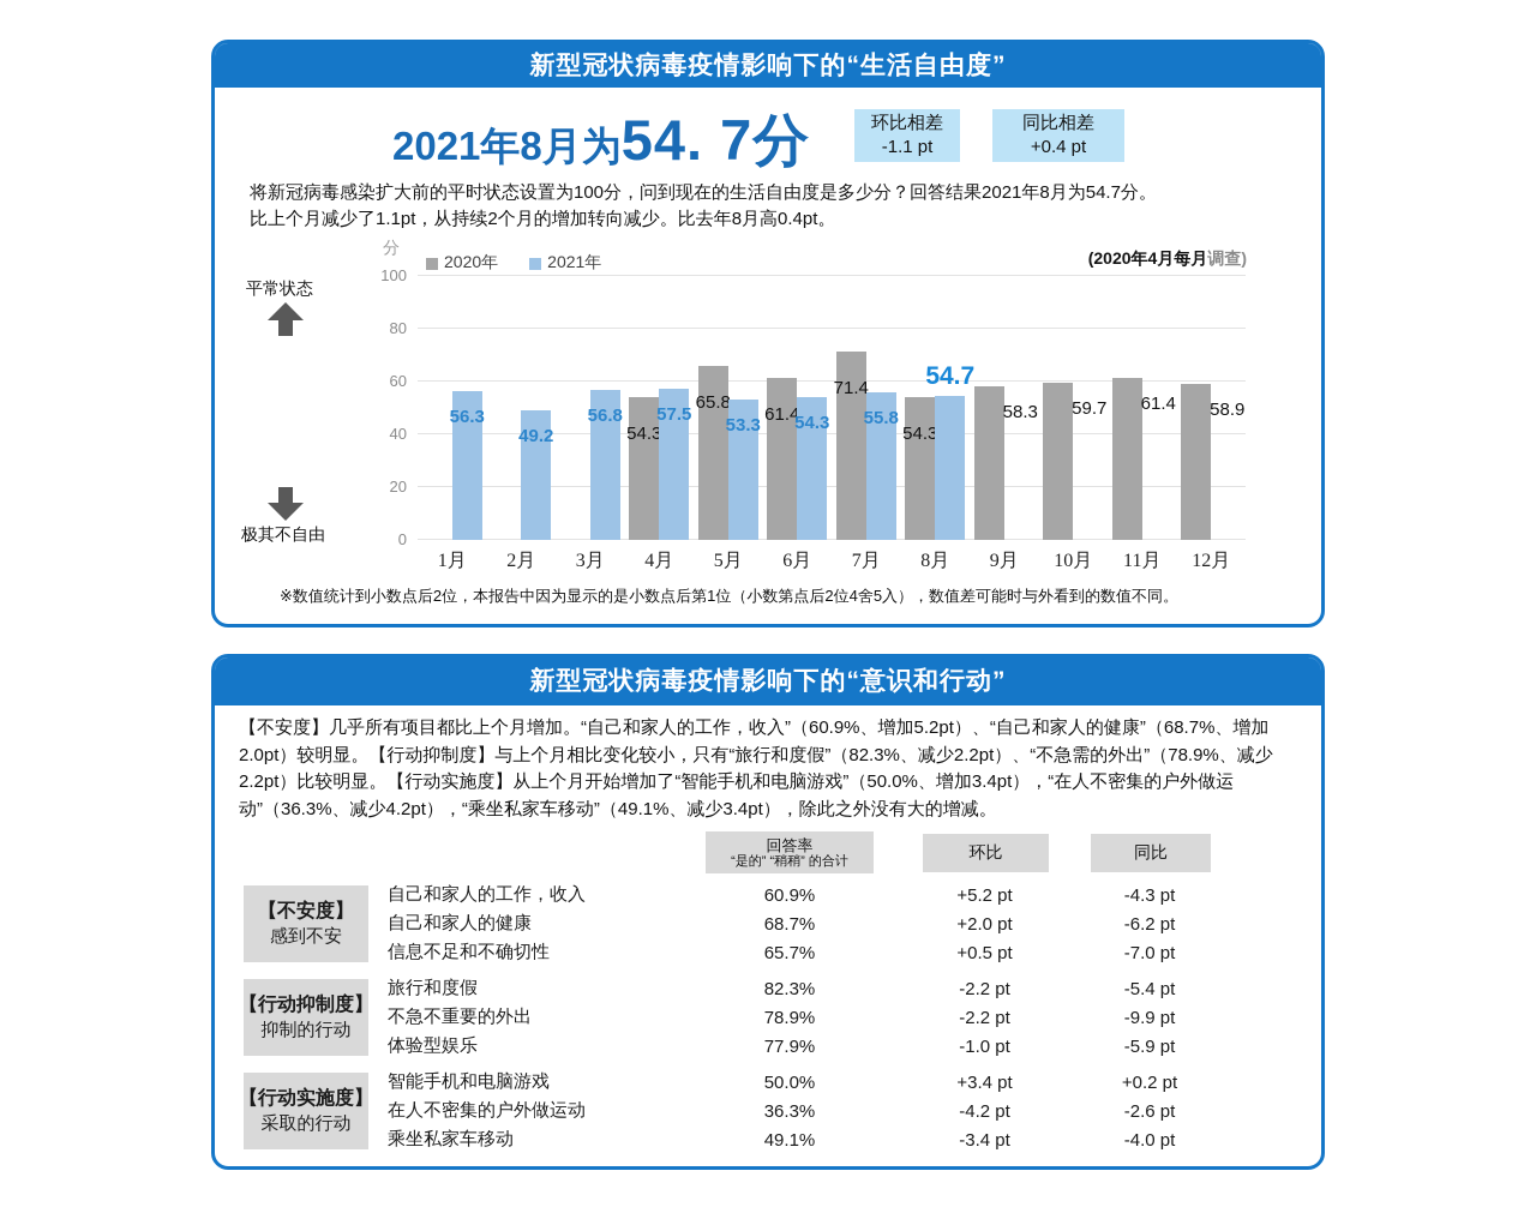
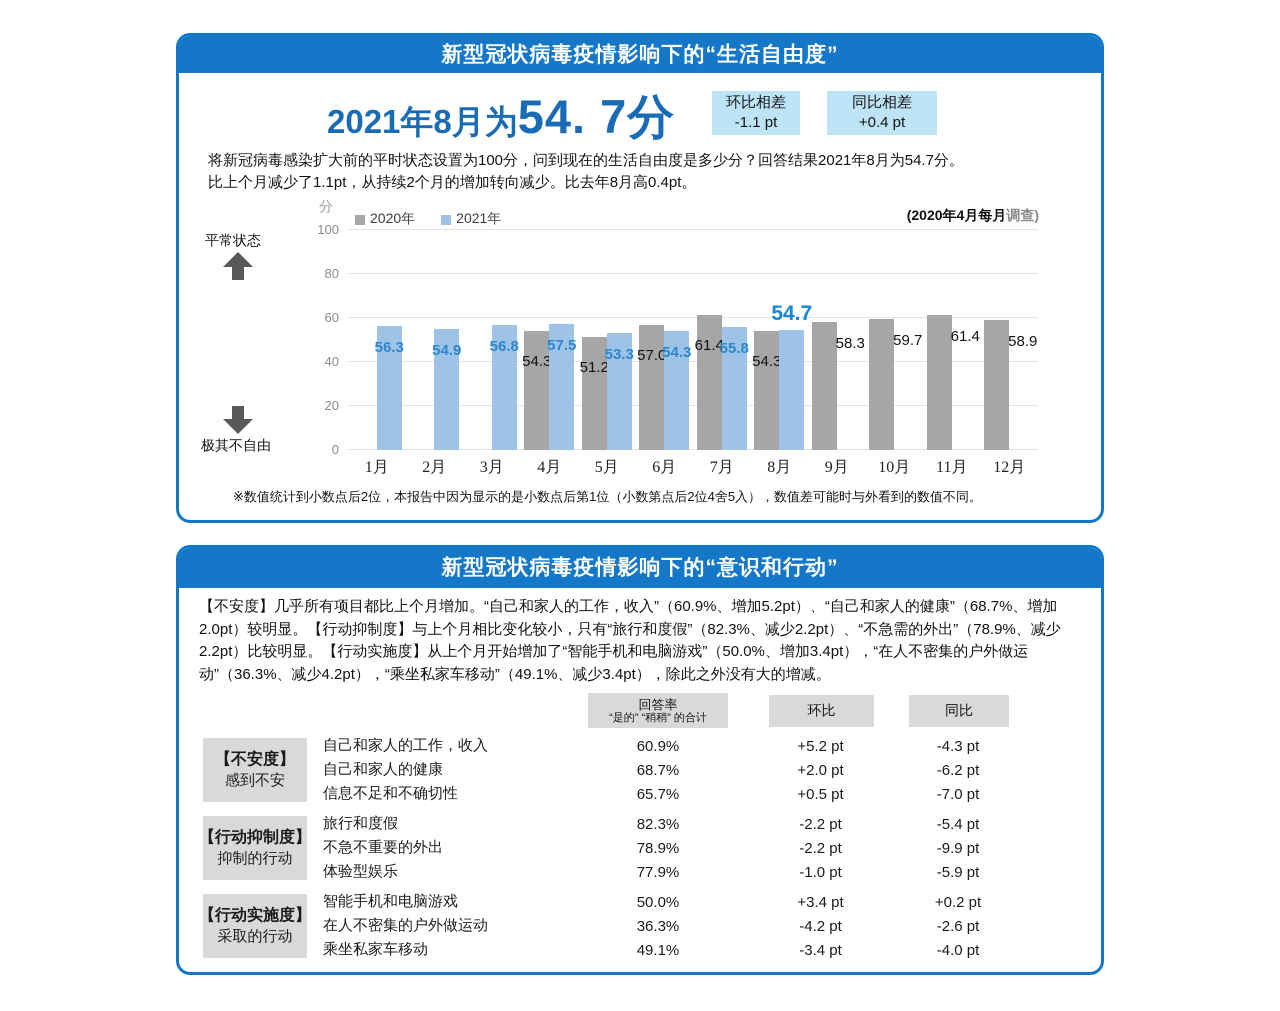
2021年/2月: 49.2 -> 54.9
2020年/5月: 65.8 -> 51.2
2020年/6月: 61.4 -> 57.0
2020年/7月: 71.4 -> 61.4
